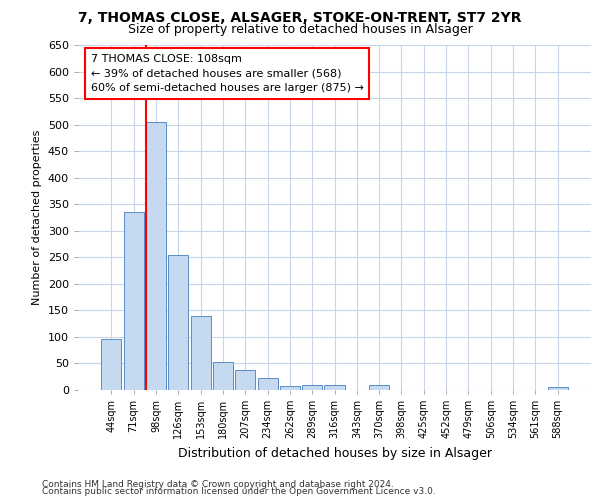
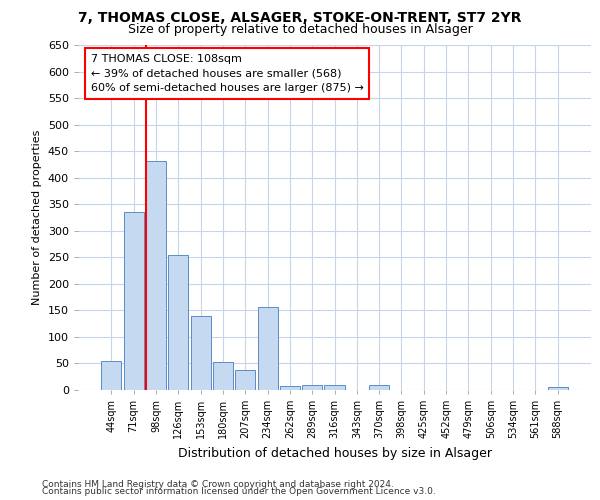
44sqm: 97 -> 54
98sqm: 505 -> 432
234sqm: 22 -> 156
